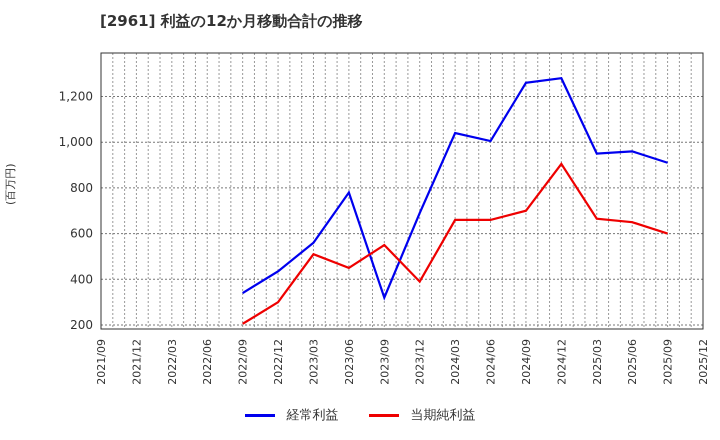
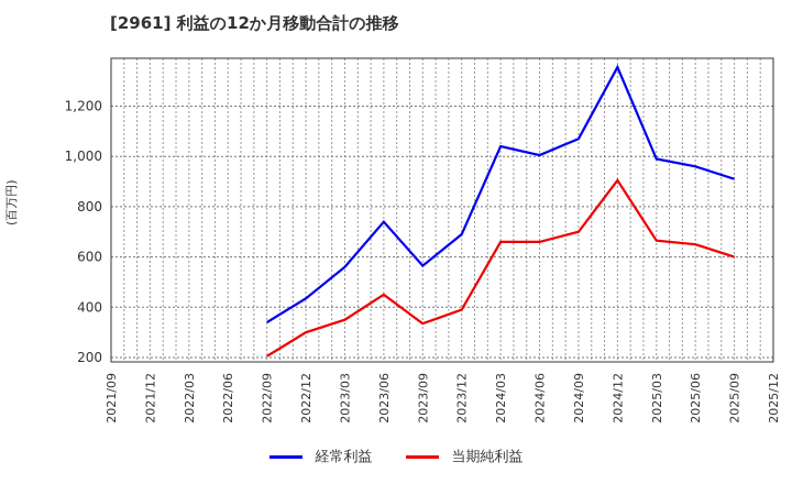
当期純利益/2023/03: 510 -> 350
経常利益/2023/06: 780 -> 740
経常利益/2023/09: 320 -> 560
当期純利益/2023/09: 550 -> 340
経常利益/2024/09: 1260 -> 1070
経常利益/2024/12: 1280 -> 1360
経常利益/2025/03: 950 -> 990
